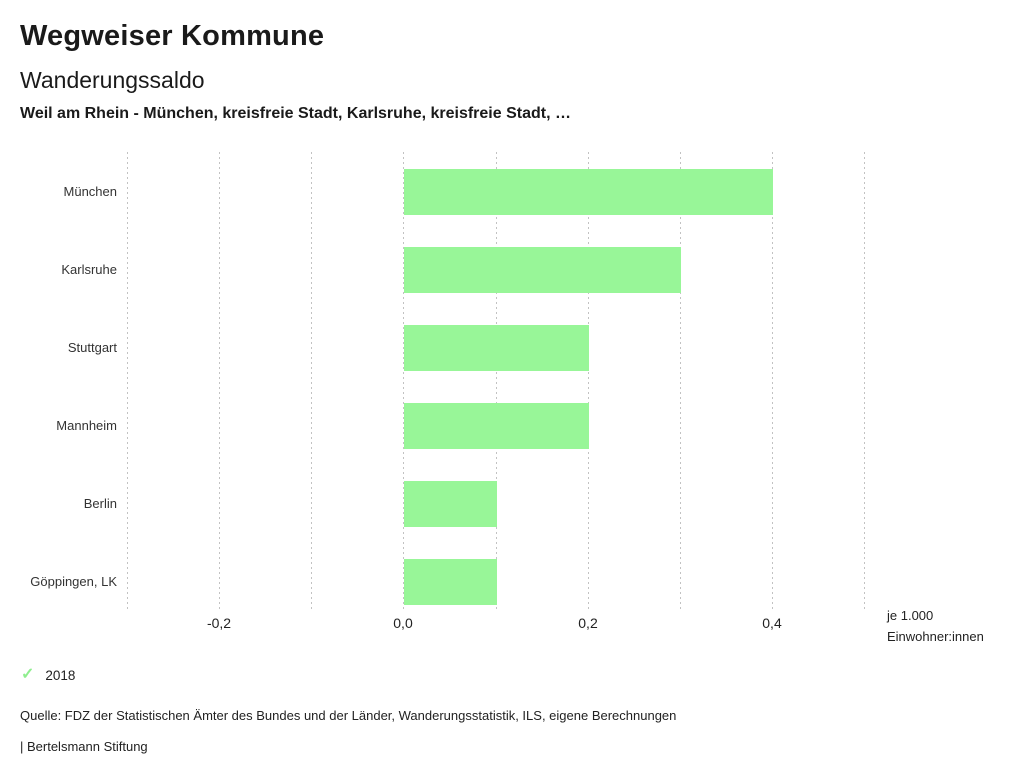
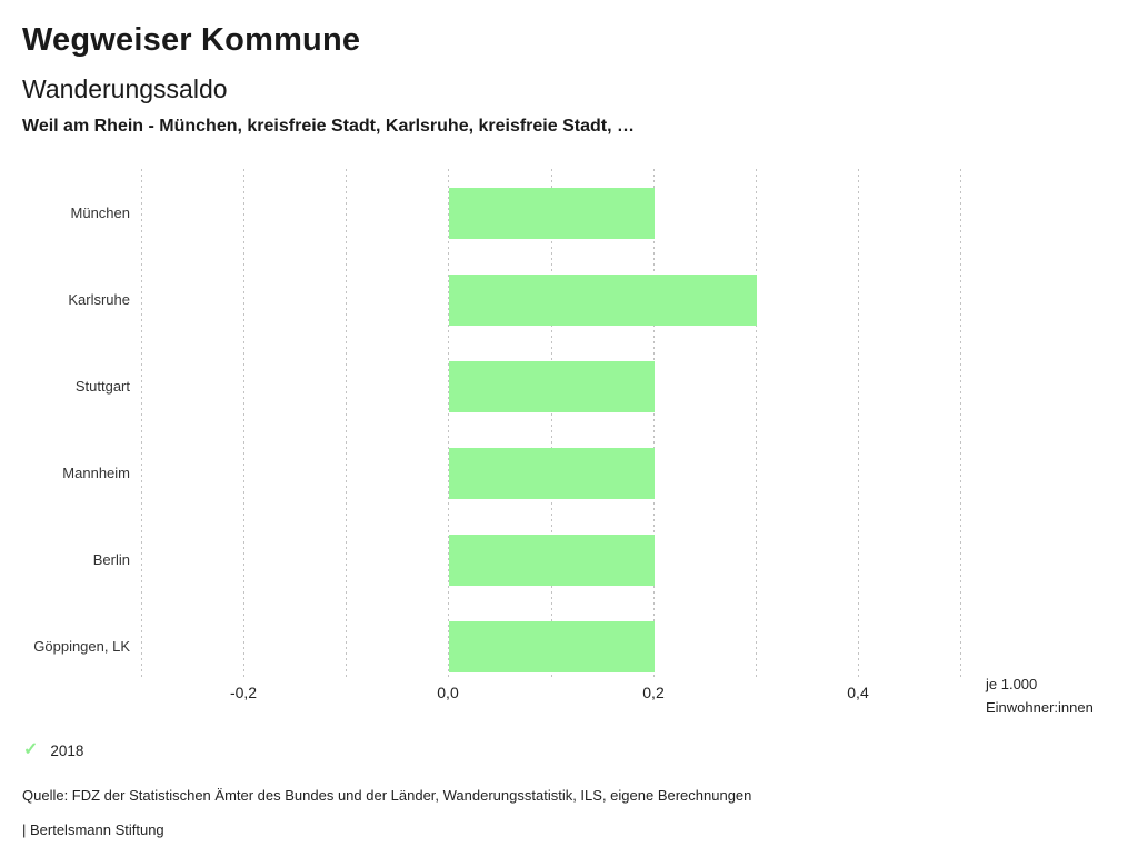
München: 0,4 -> 0,2
Berlin: 0,1 -> 0,2
Göppingen, LK: 0,1 -> 0,2
